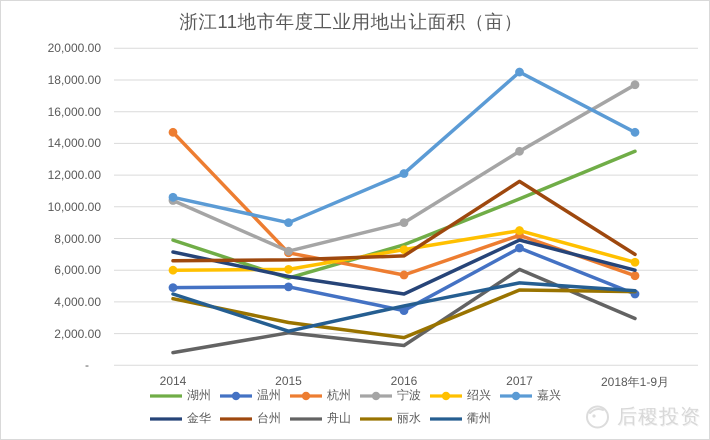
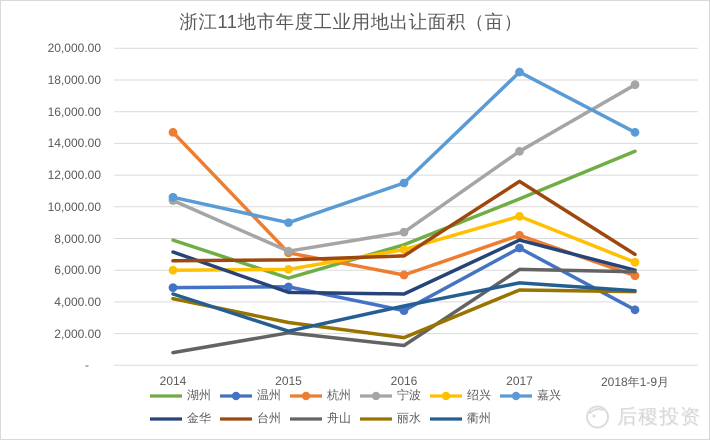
金华/2015: 5600 -> 4600
宁波/2016: 9000 -> 8400
嘉兴/2016: 12100 -> 11500
绍兴/2017: 8500 -> 9400
温州/2018年1-9月: 4500 -> 3500
舟山/2018年1-9月: 3000 -> 5900
